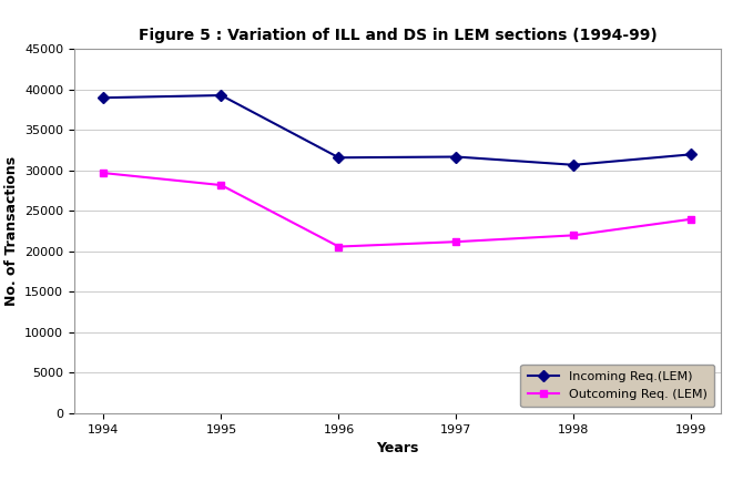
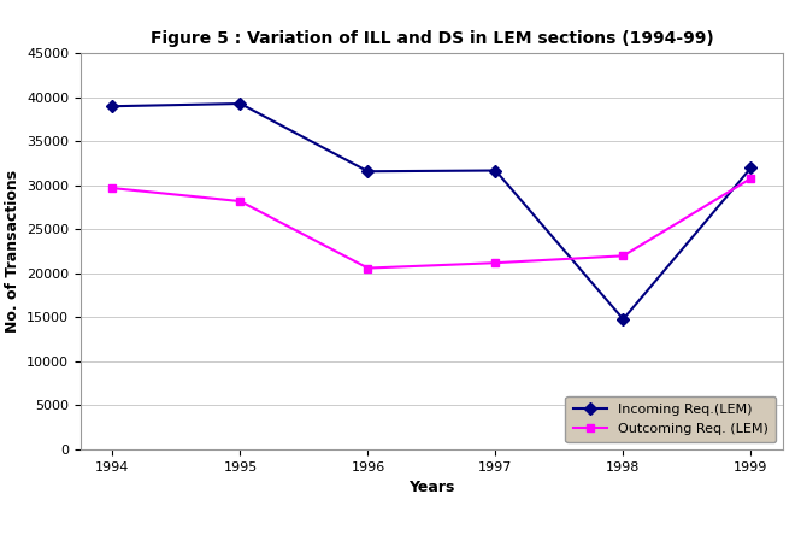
Incoming Req.(LEM)/1998: 30700 -> 14800
Outcoming Req. (LEM)/1999: 24000 -> 30800
